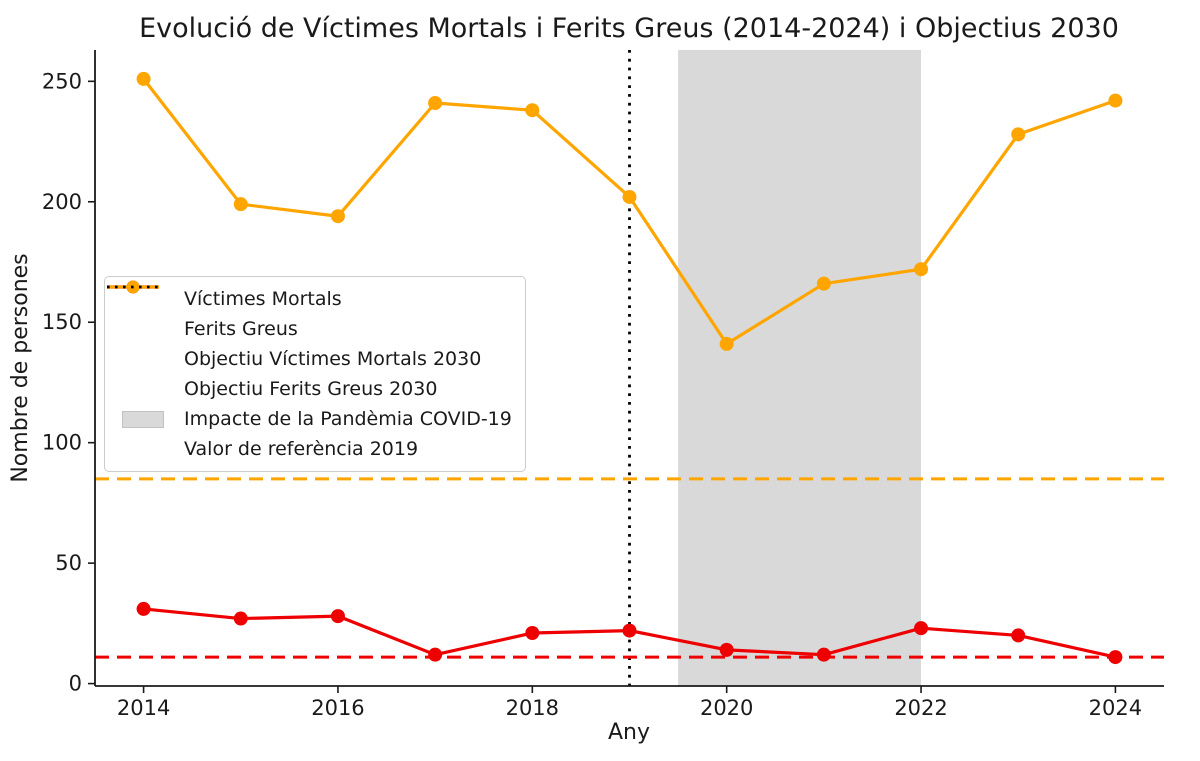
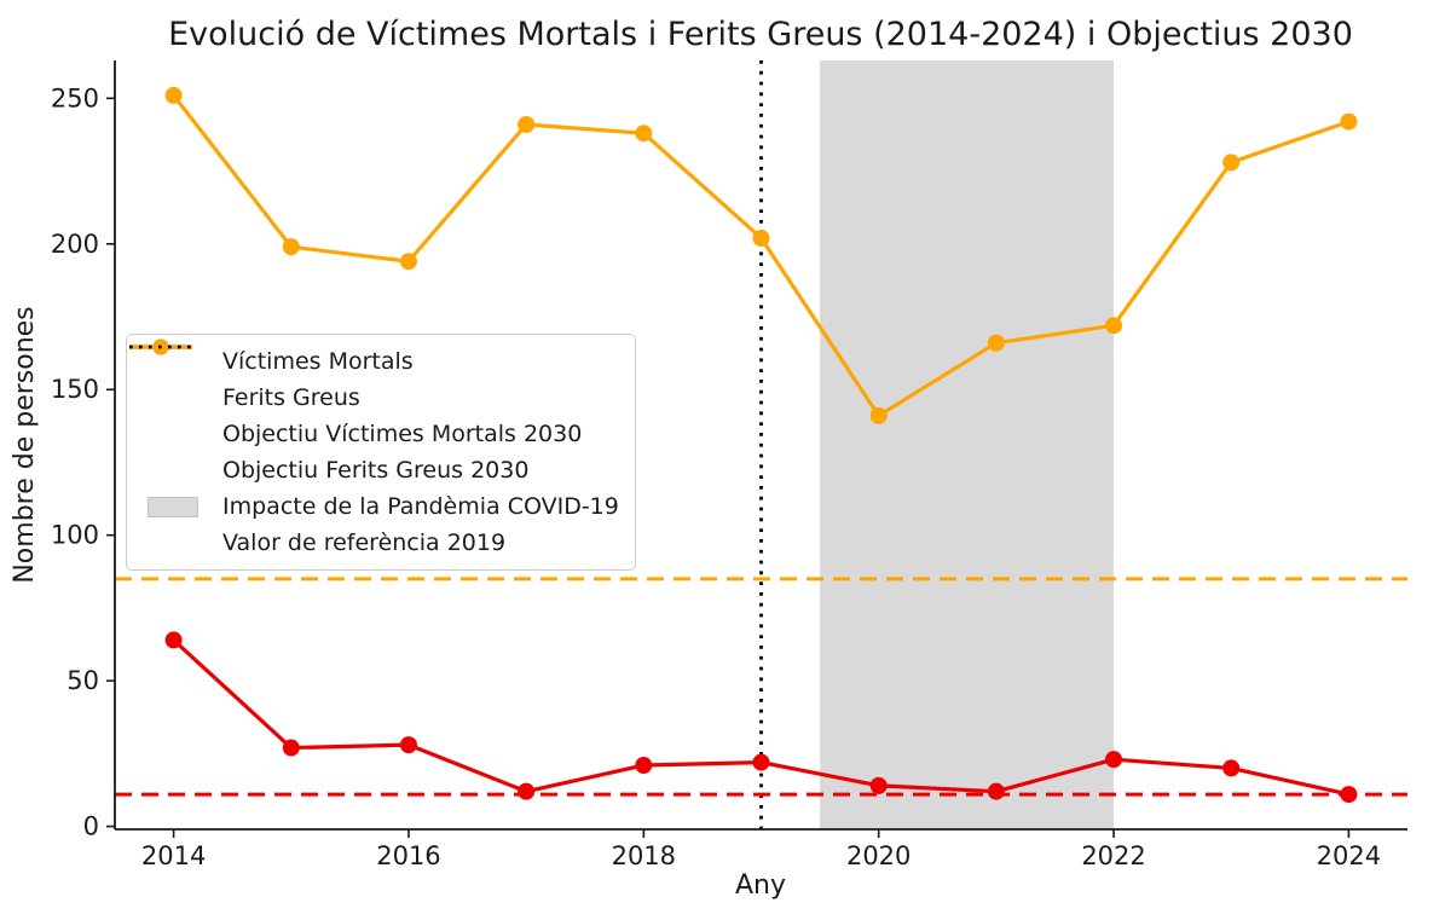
Víctimes Mortals/2014: 31 -> 64
